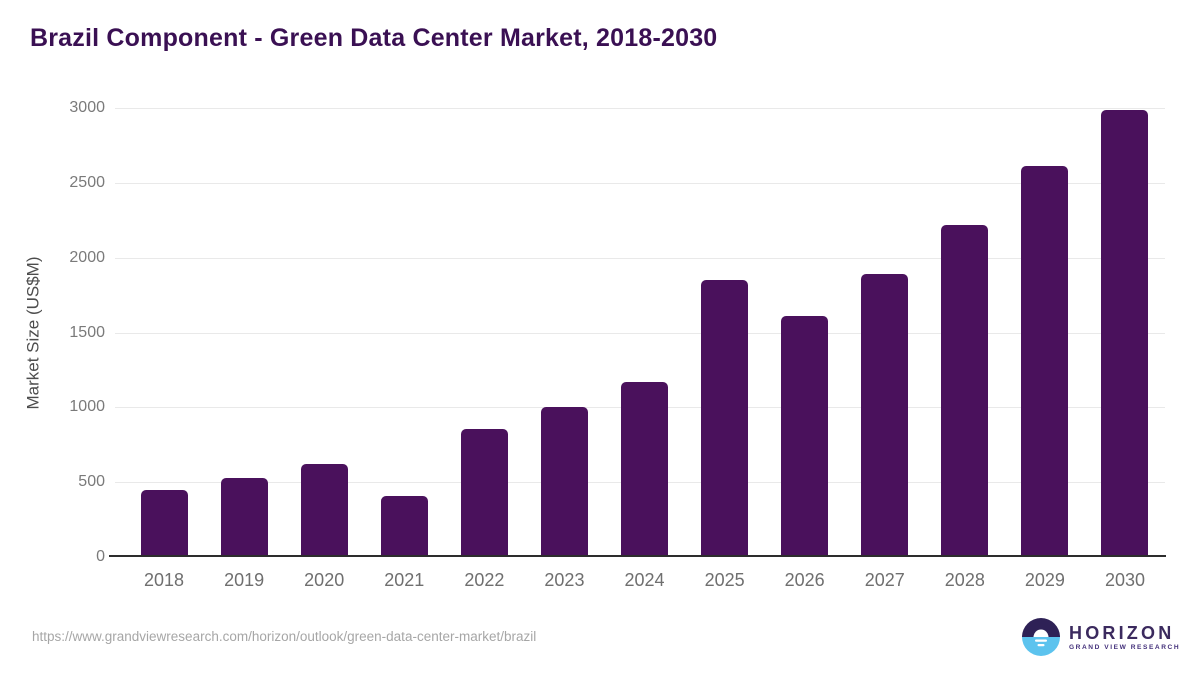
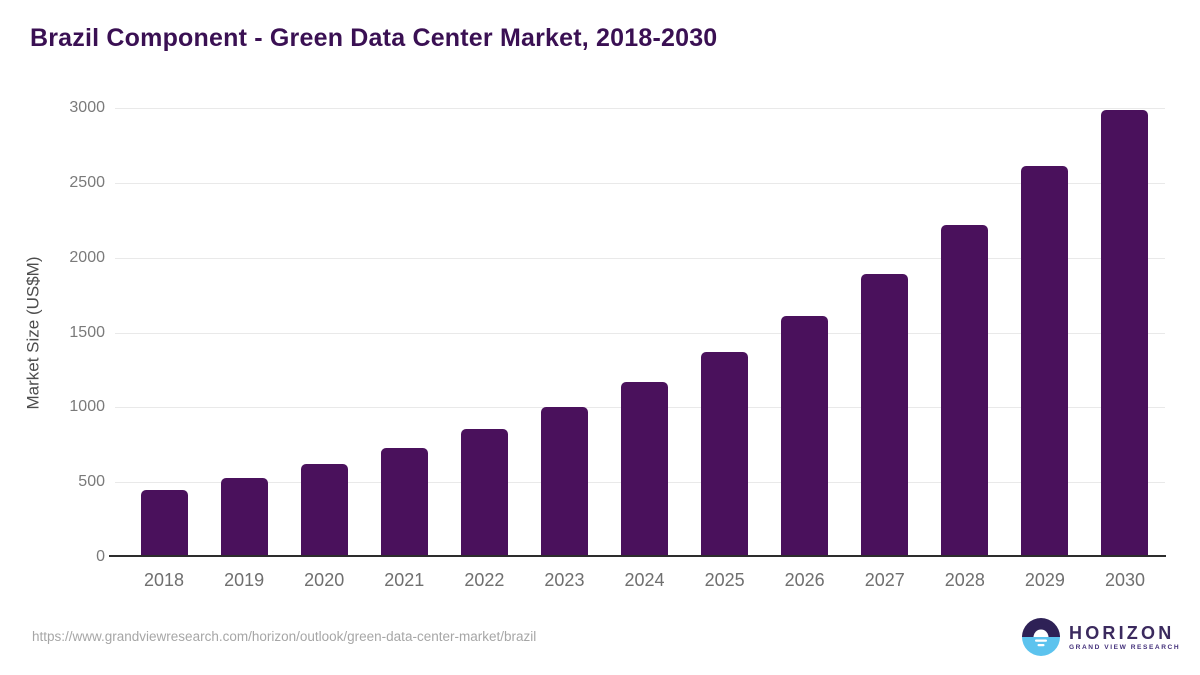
2021: 410 -> 730
2025: 1850 -> 1370
